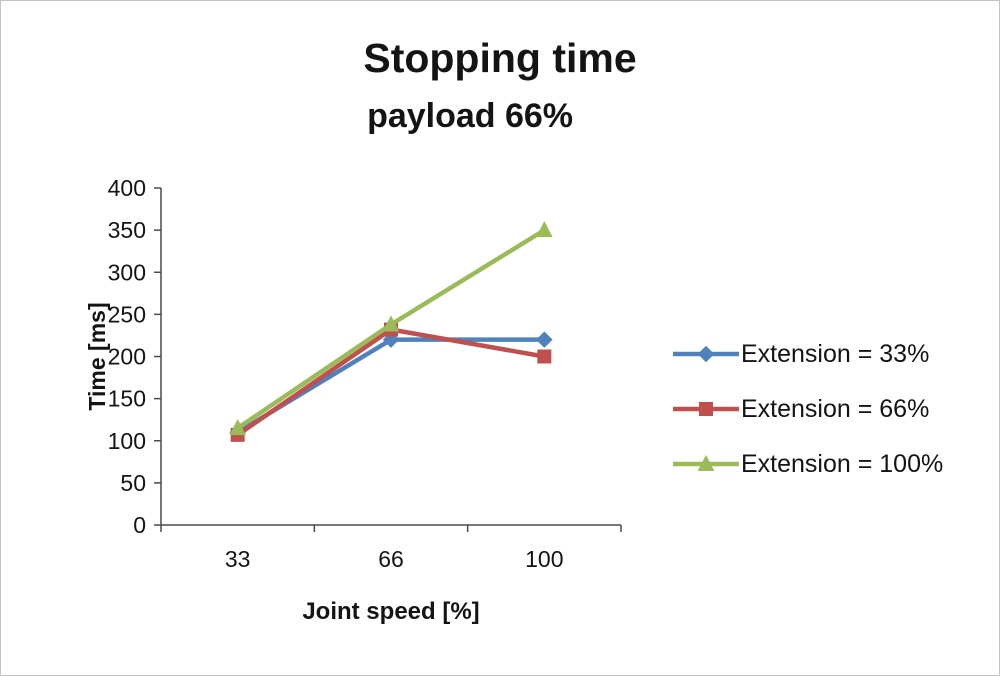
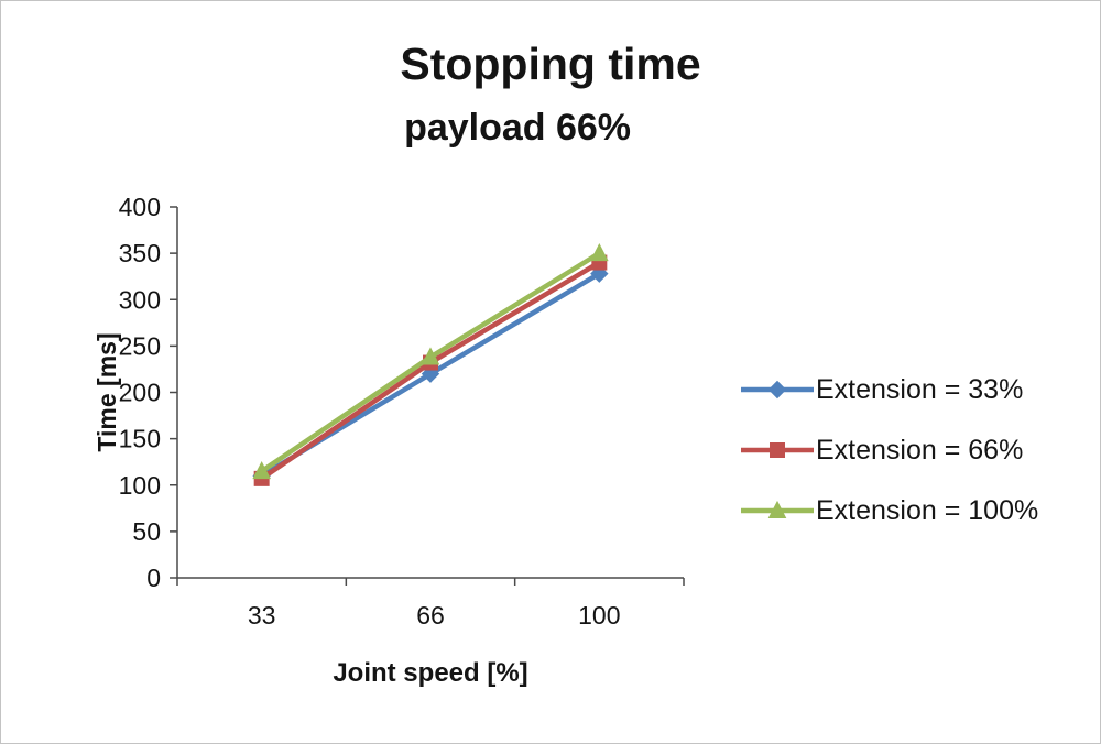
Extension = 33%/100: 220 -> 330
Extension = 66%/100: 200 -> 340
